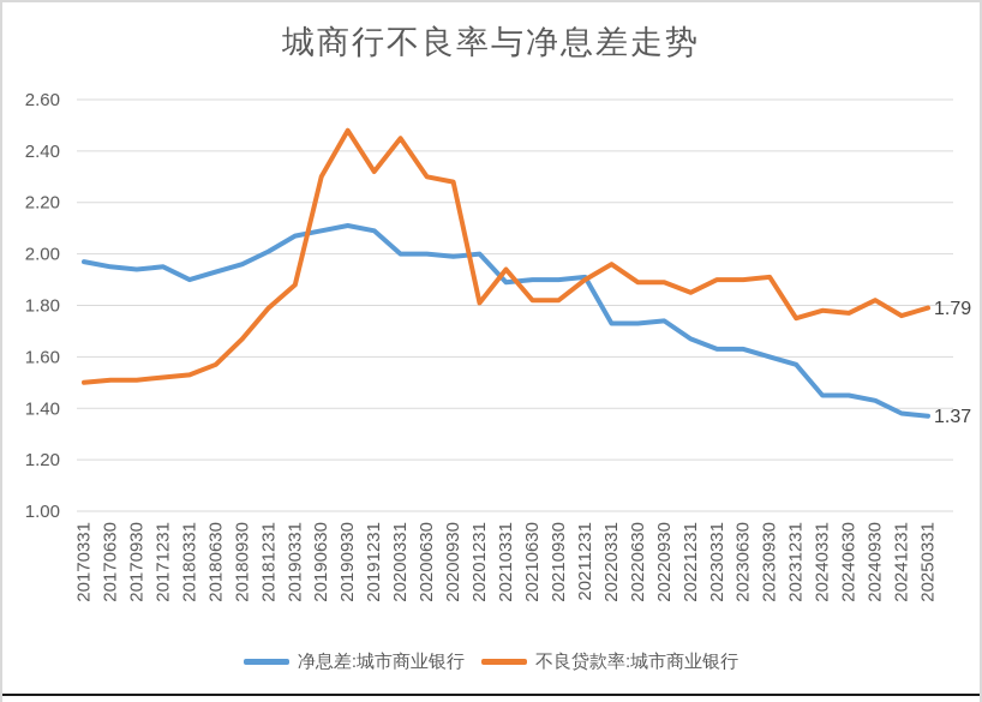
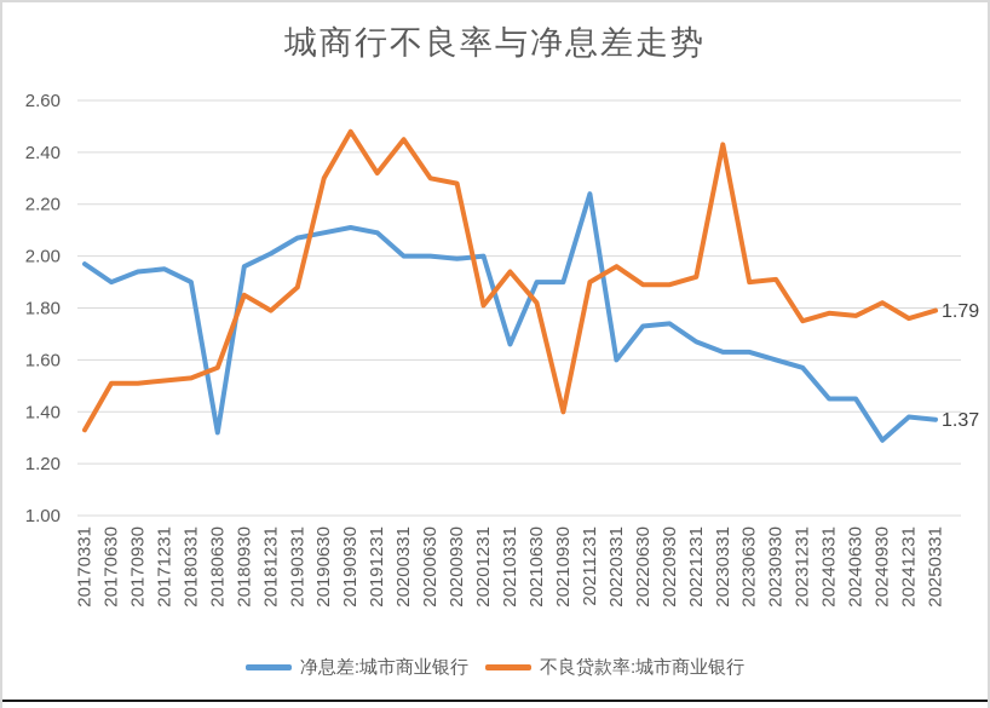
不良贷款率:城市商业银行/20170331: 1.50 -> 1.33
净息差:城市商业银行/20170630: 1.95 -> 1.90
净息差:城市商业银行/20180630: 1.93 -> 1.32
不良贷款率:城市商业银行/20180930: 1.67 -> 1.85
净息差:城市商业银行/20210331: 1.89 -> 1.66
不良贷款率:城市商业银行/20210930: 1.82 -> 1.40
净息差:城市商业银行/20211231: 1.91 -> 2.24
净息差:城市商业银行/20220331: 1.73 -> 1.60
不良贷款率:城市商业银行/20221231: 1.85 -> 1.92
不良贷款率:城市商业银行/20230331: 1.90 -> 2.43
净息差:城市商业银行/20240930: 1.43 -> 1.29
